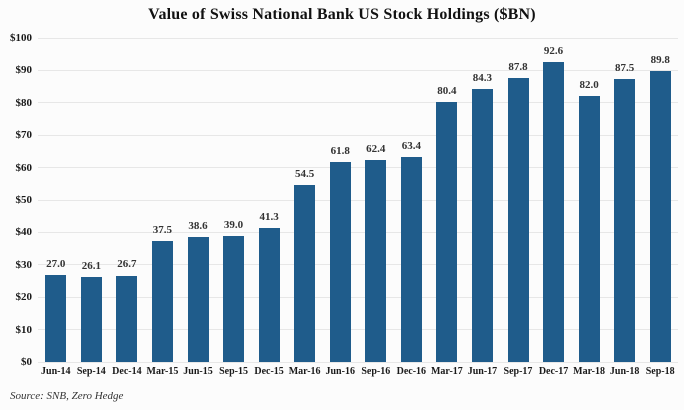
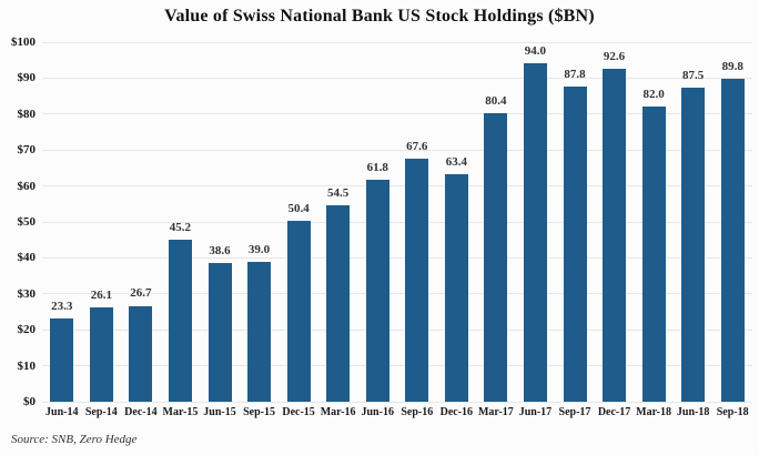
Jun-14: 27.0 -> 23.3
Mar-15: 37.5 -> 45.2
Dec-15: 41.3 -> 50.4
Sep-16: 62.4 -> 67.6
Jun-17: 84.3 -> 94.0
